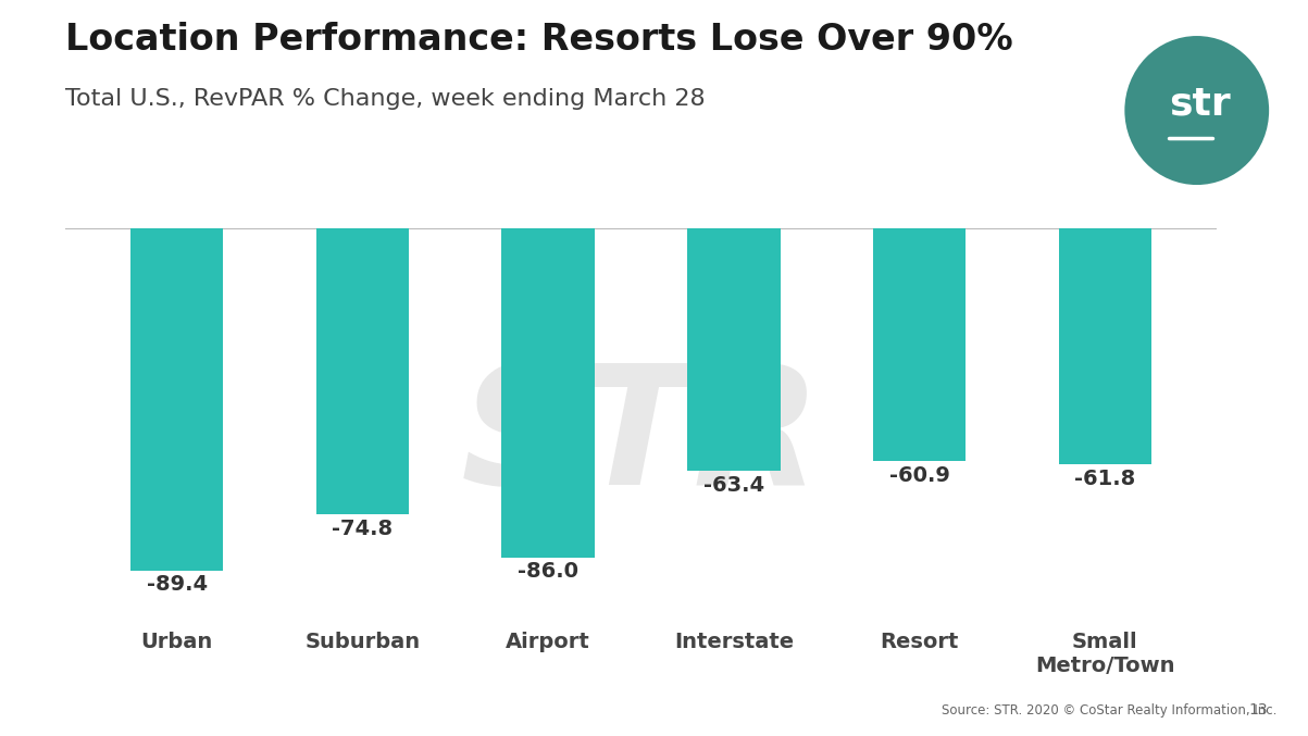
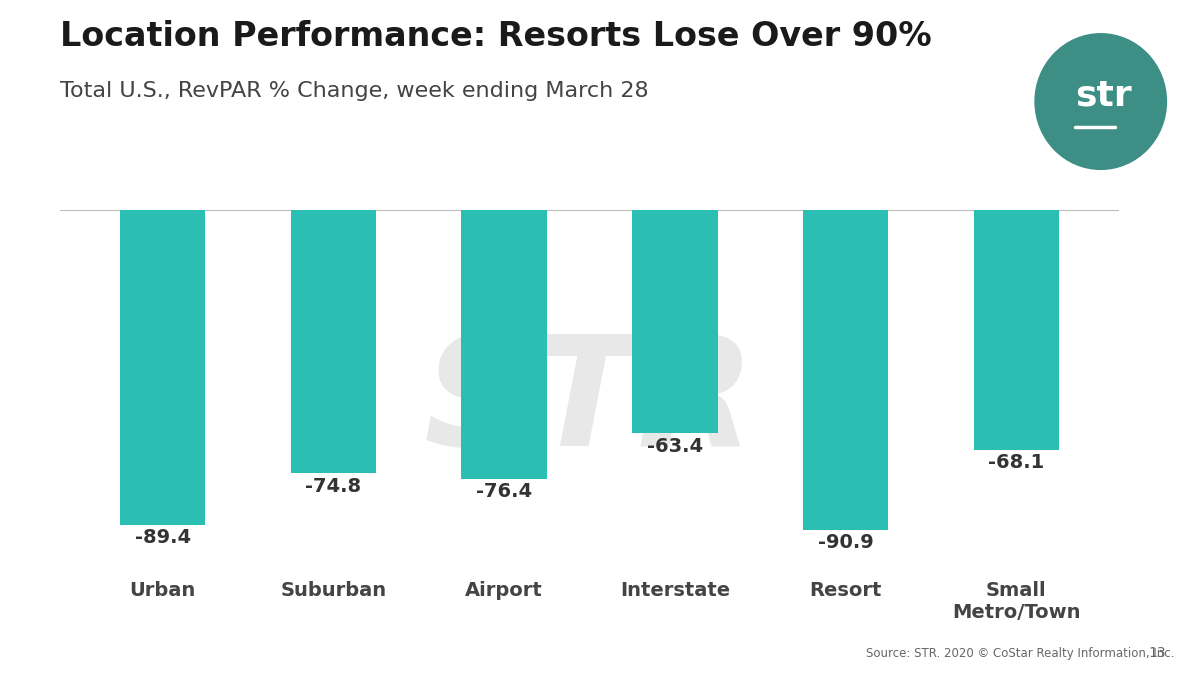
Airport: -86.0 -> -76.4
Resort: -60.9 -> -90.9
Small Metro/Town: -61.8 -> -68.1
